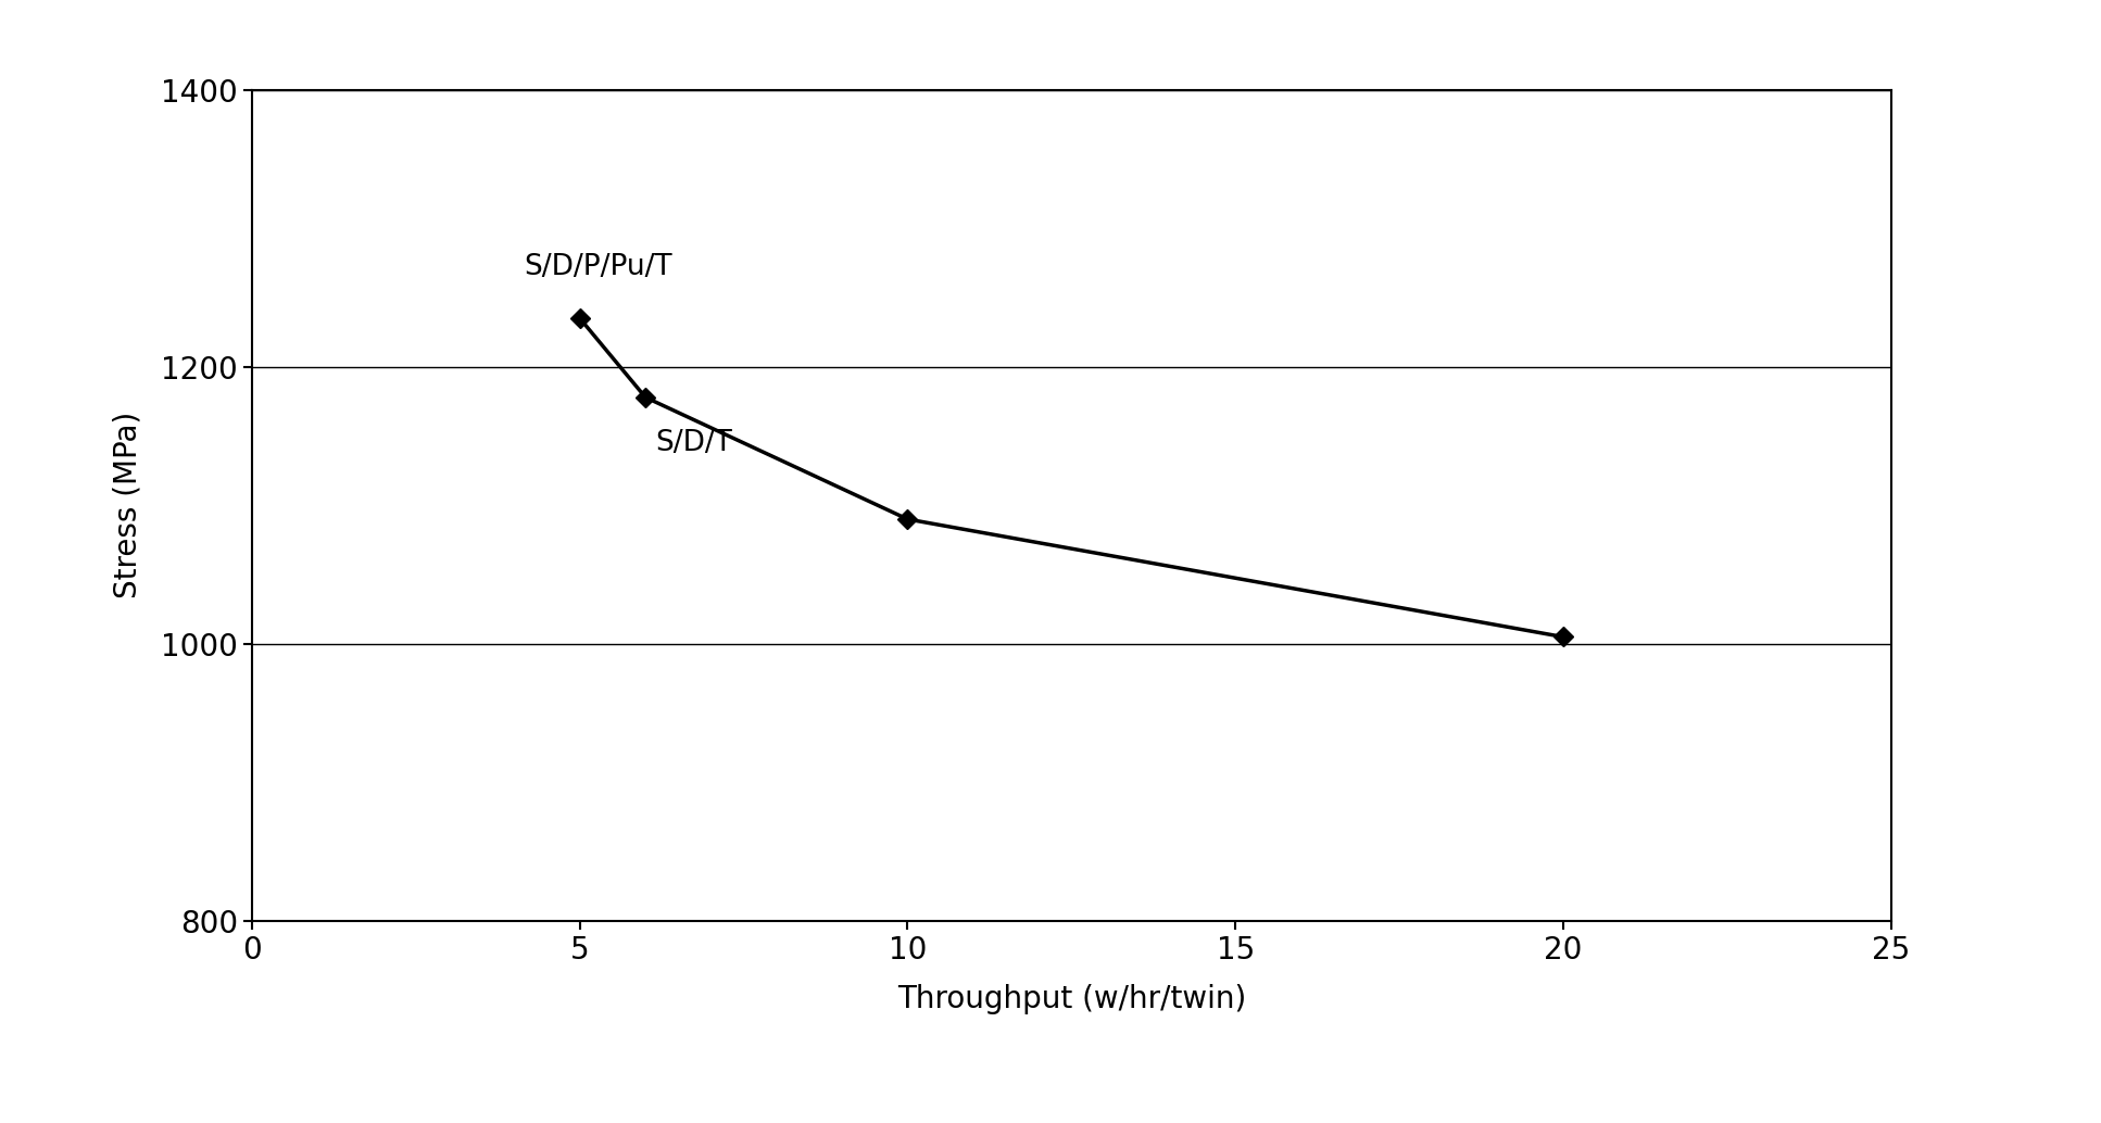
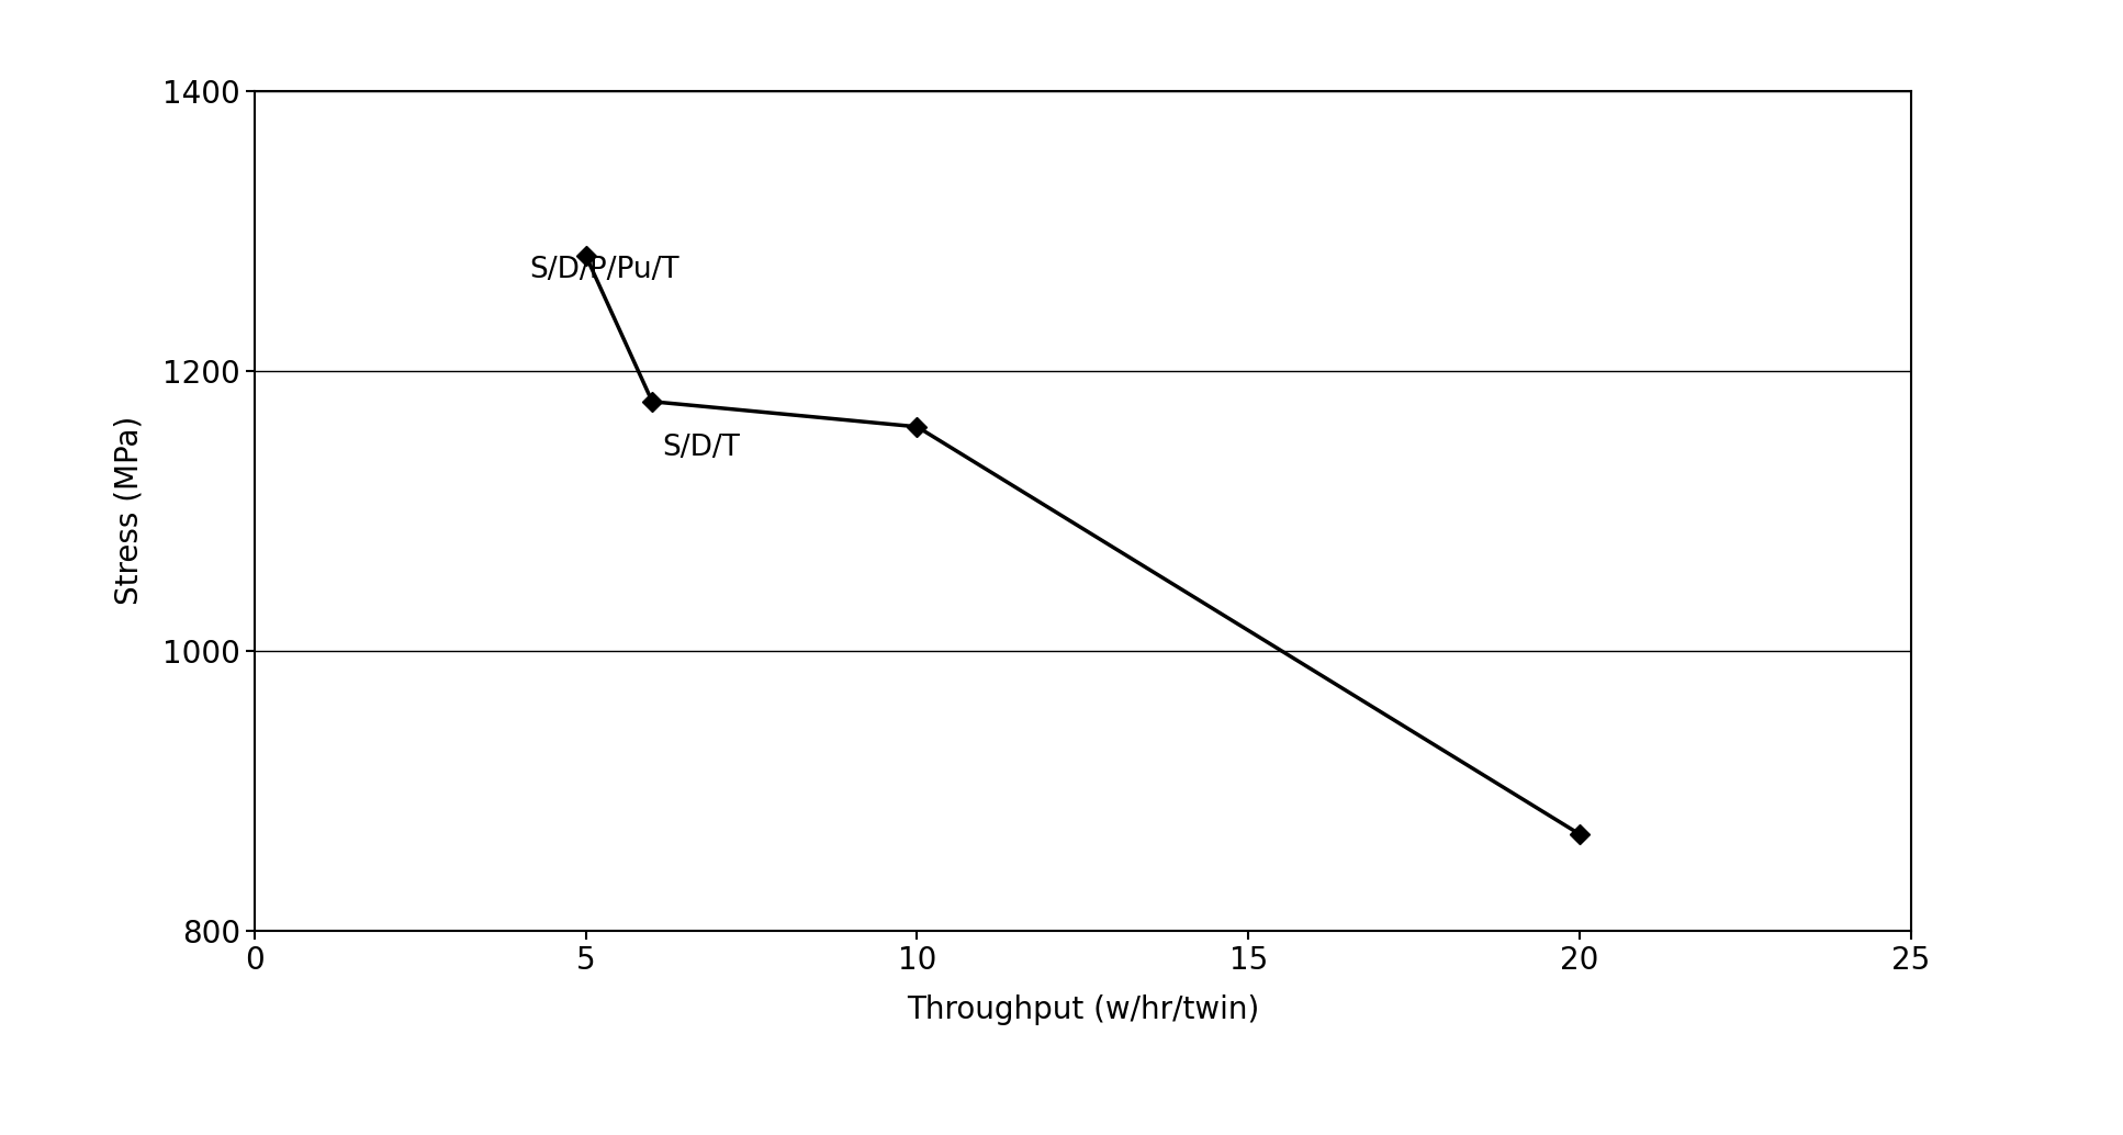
5: 1235 -> 1282
10: 1090 -> 1160
20: 1005 -> 869
